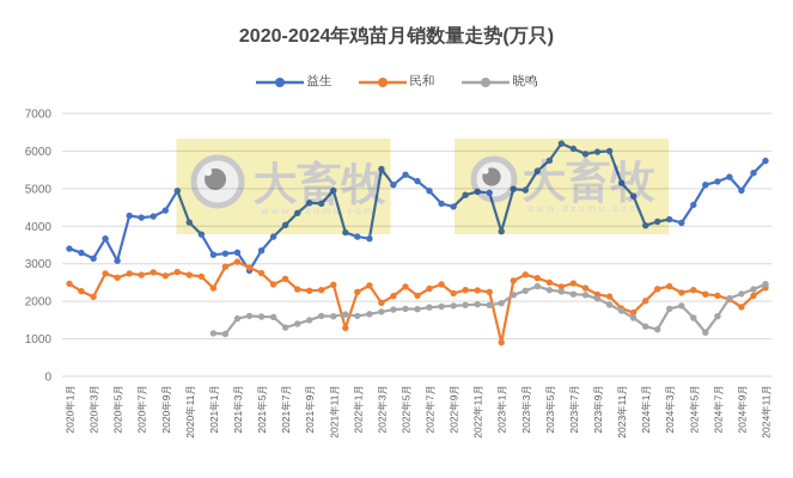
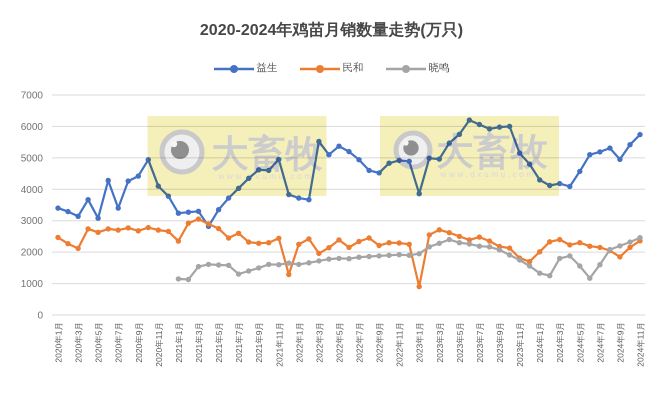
益生/2020年7月: 4200 -> 3400
益生/2024年1月: 4000 -> 4300
